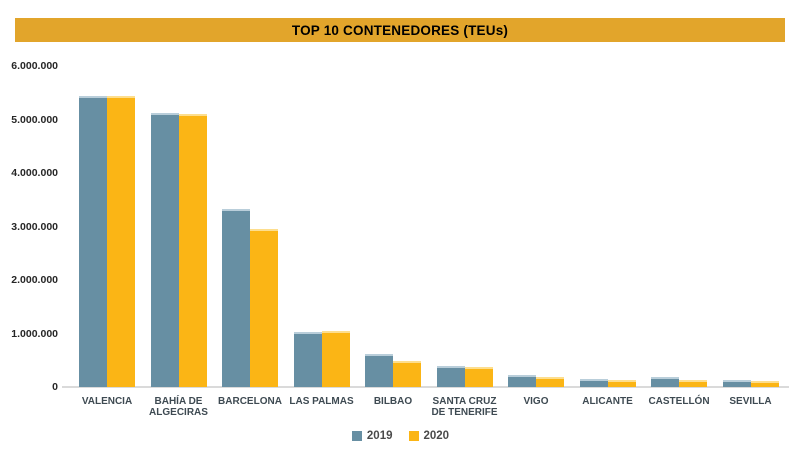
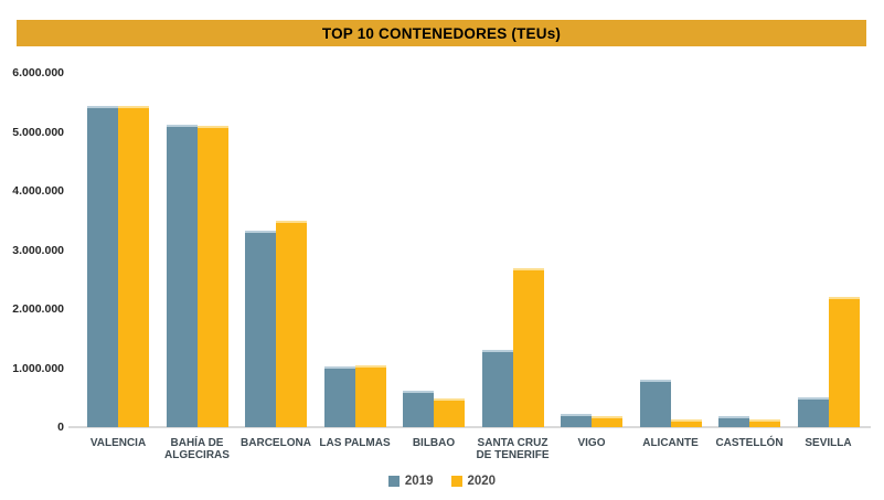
2020/BARCELONA: 3000000 -> 3500000
2019/SANTA CRUZ DE TENERIFE: 400000 -> 1300000
2020/SANTA CRUZ DE TENERIFE: 400000 -> 2700000
2019/ALICANTE: 200000 -> 800000
2019/SEVILLA: 100000 -> 500000
2020/SEVILLA: 100000 -> 2200000
